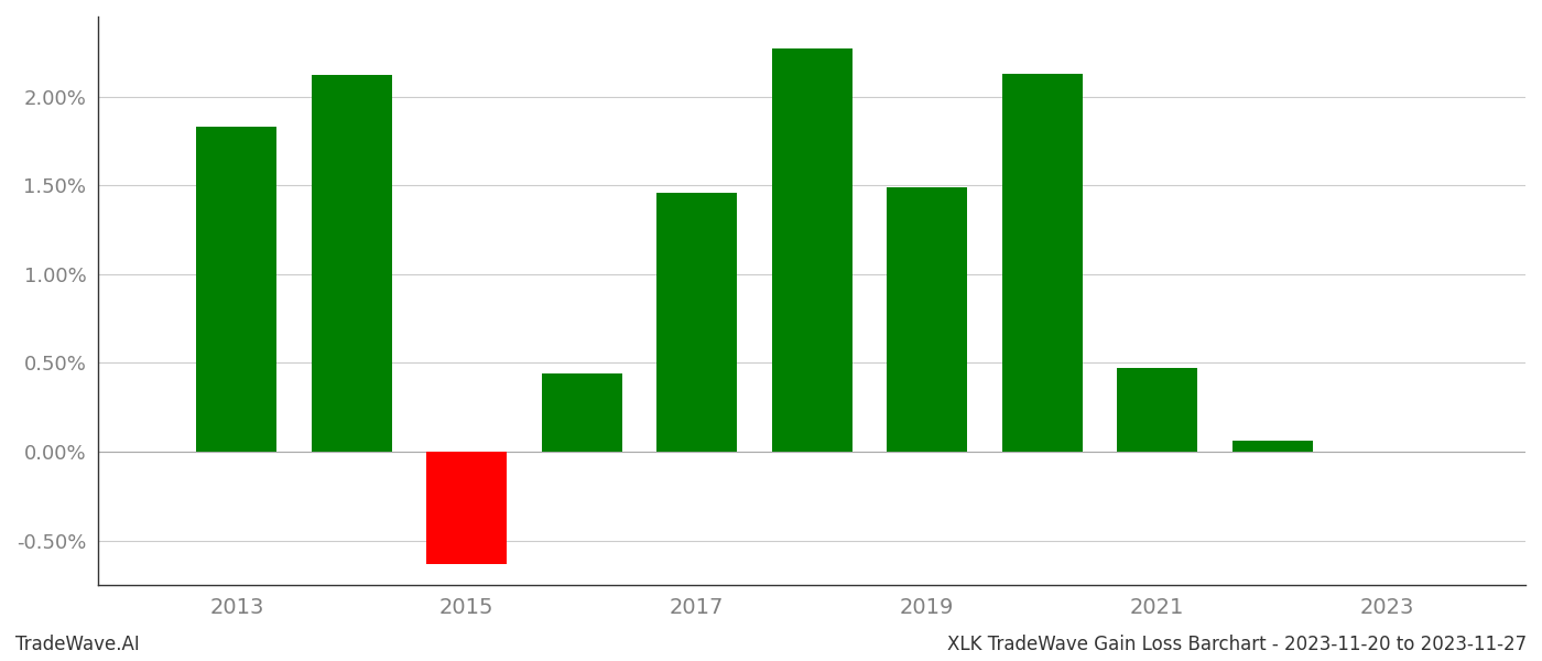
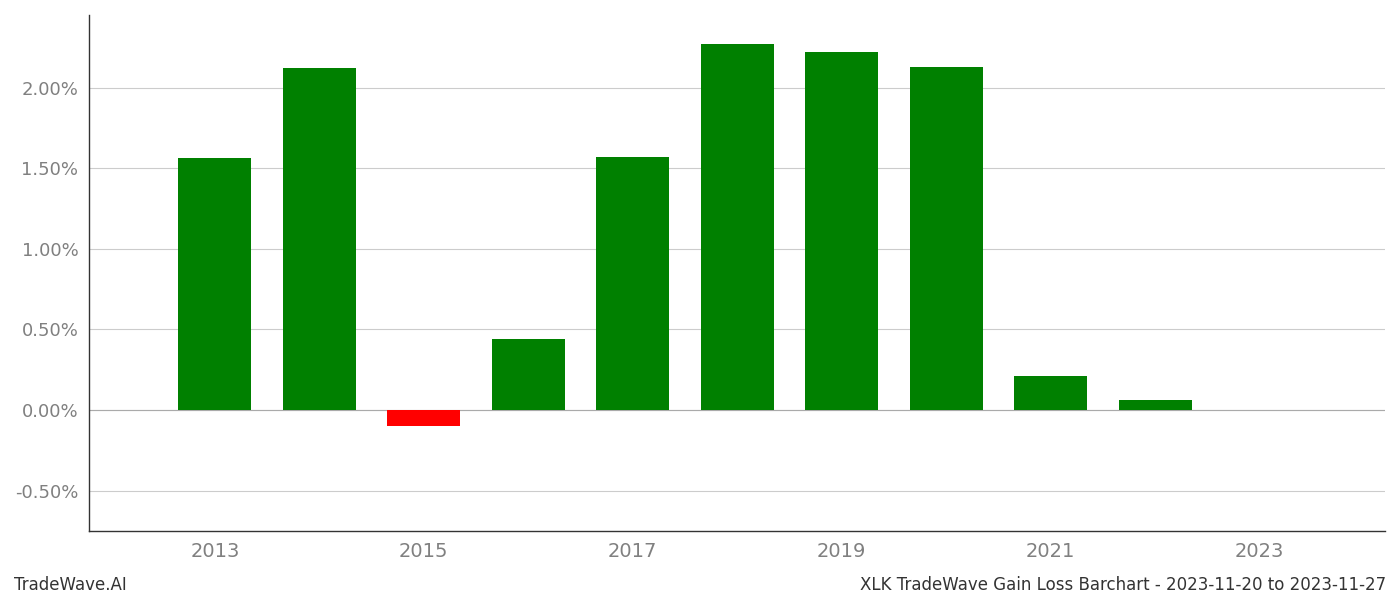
2013: 1.83% -> 1.56%
2015: -0.63% -> -0.10%
2017: 1.46% -> 1.57%
2019: 1.49% -> 2.22%
2021: 0.47% -> 0.21%
